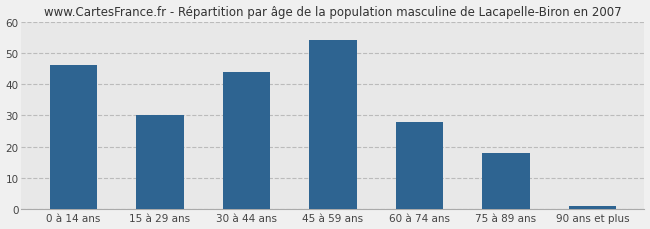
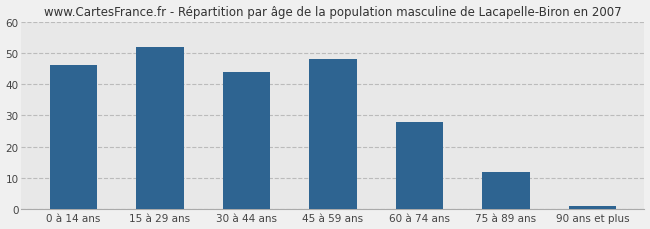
15 à 29 ans: 30 -> 52
45 à 59 ans: 54 -> 48
75 à 89 ans: 18 -> 12
